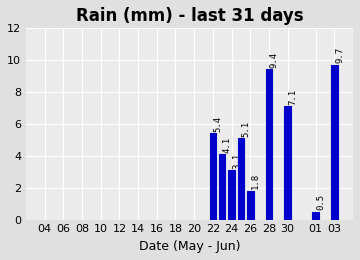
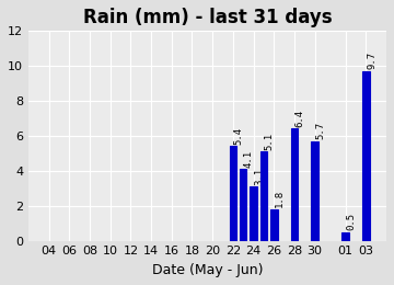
28: 9.4 -> 6.4
30: 7.1 -> 5.7
